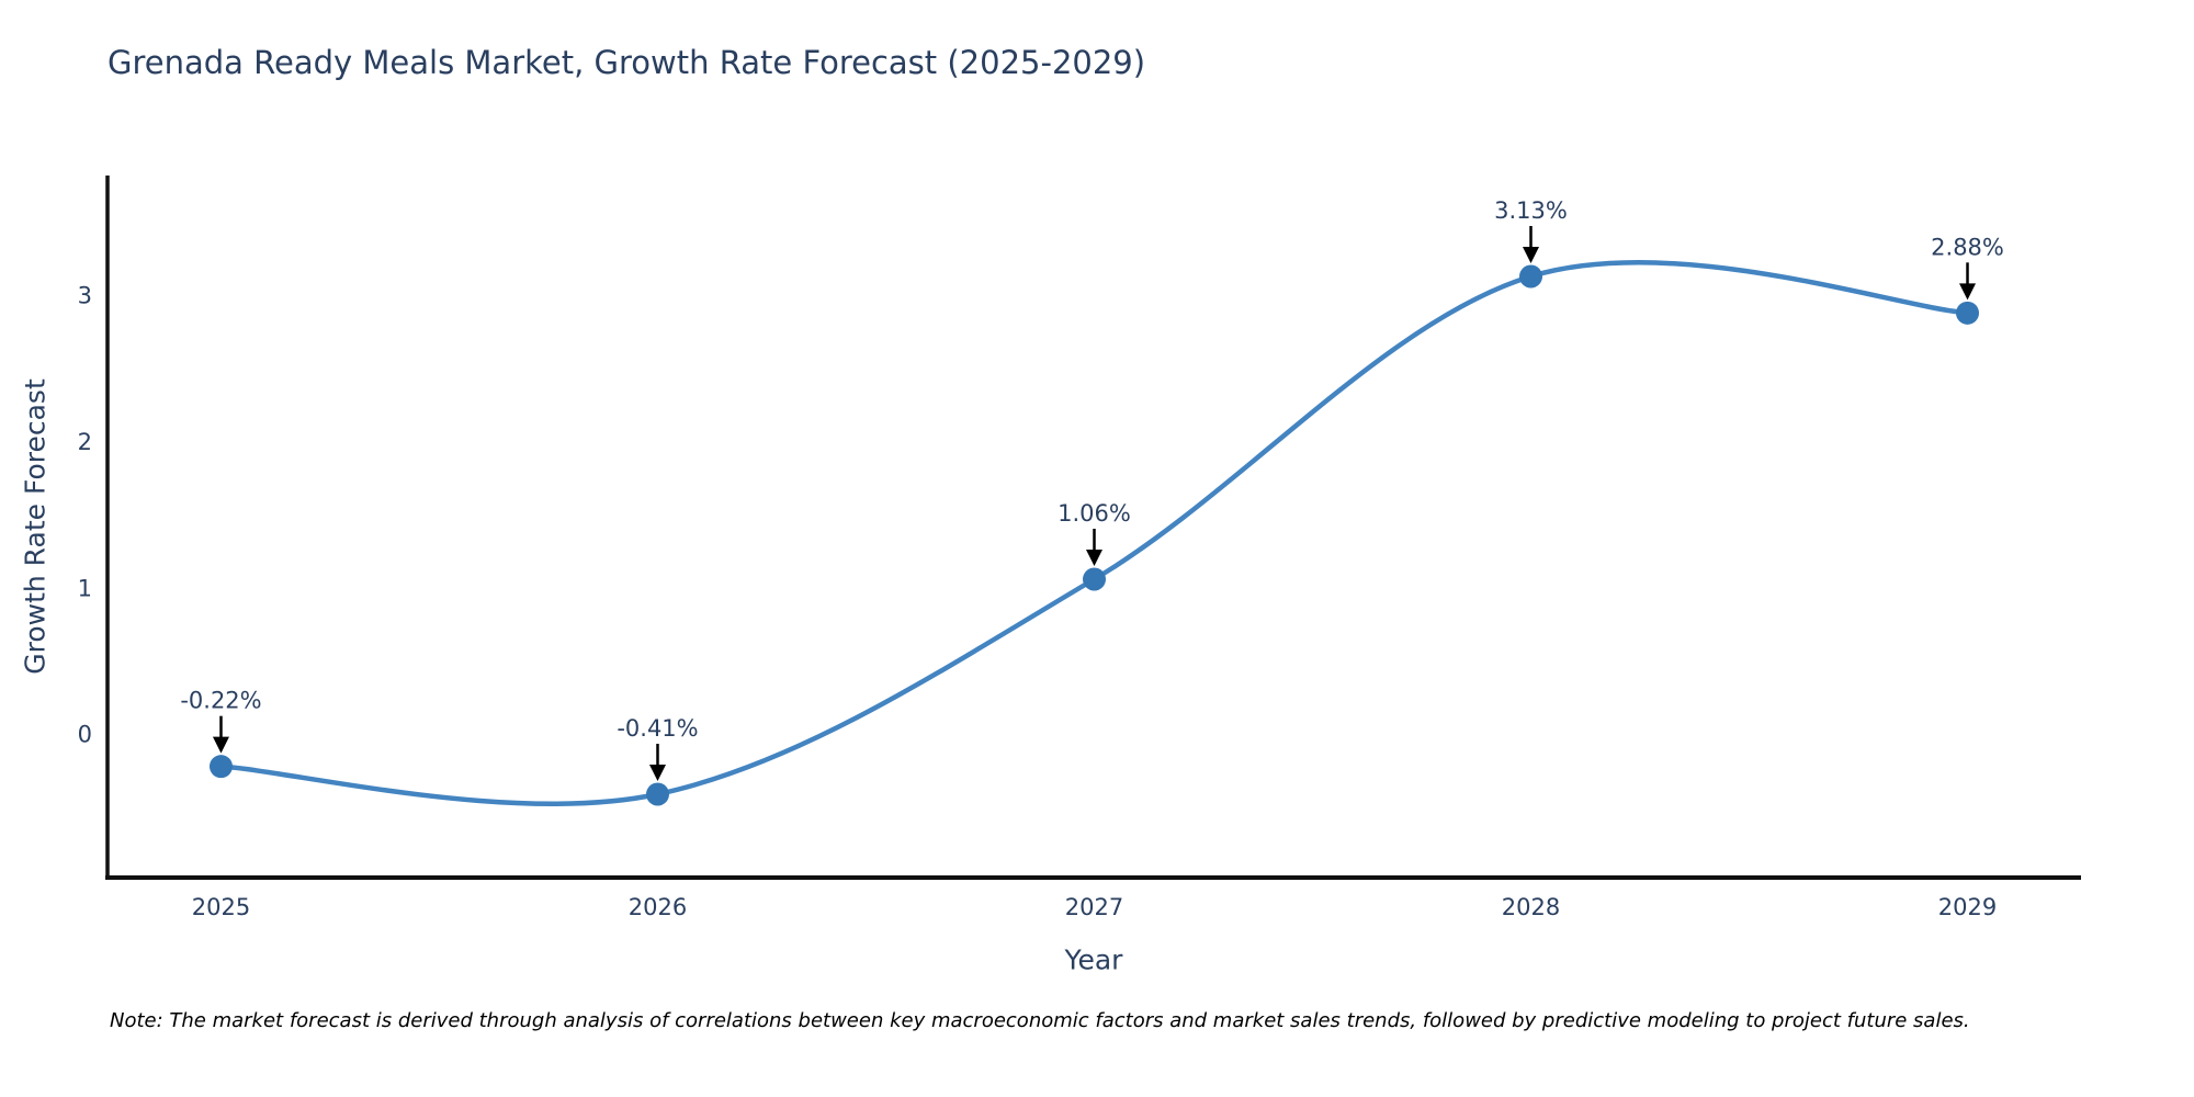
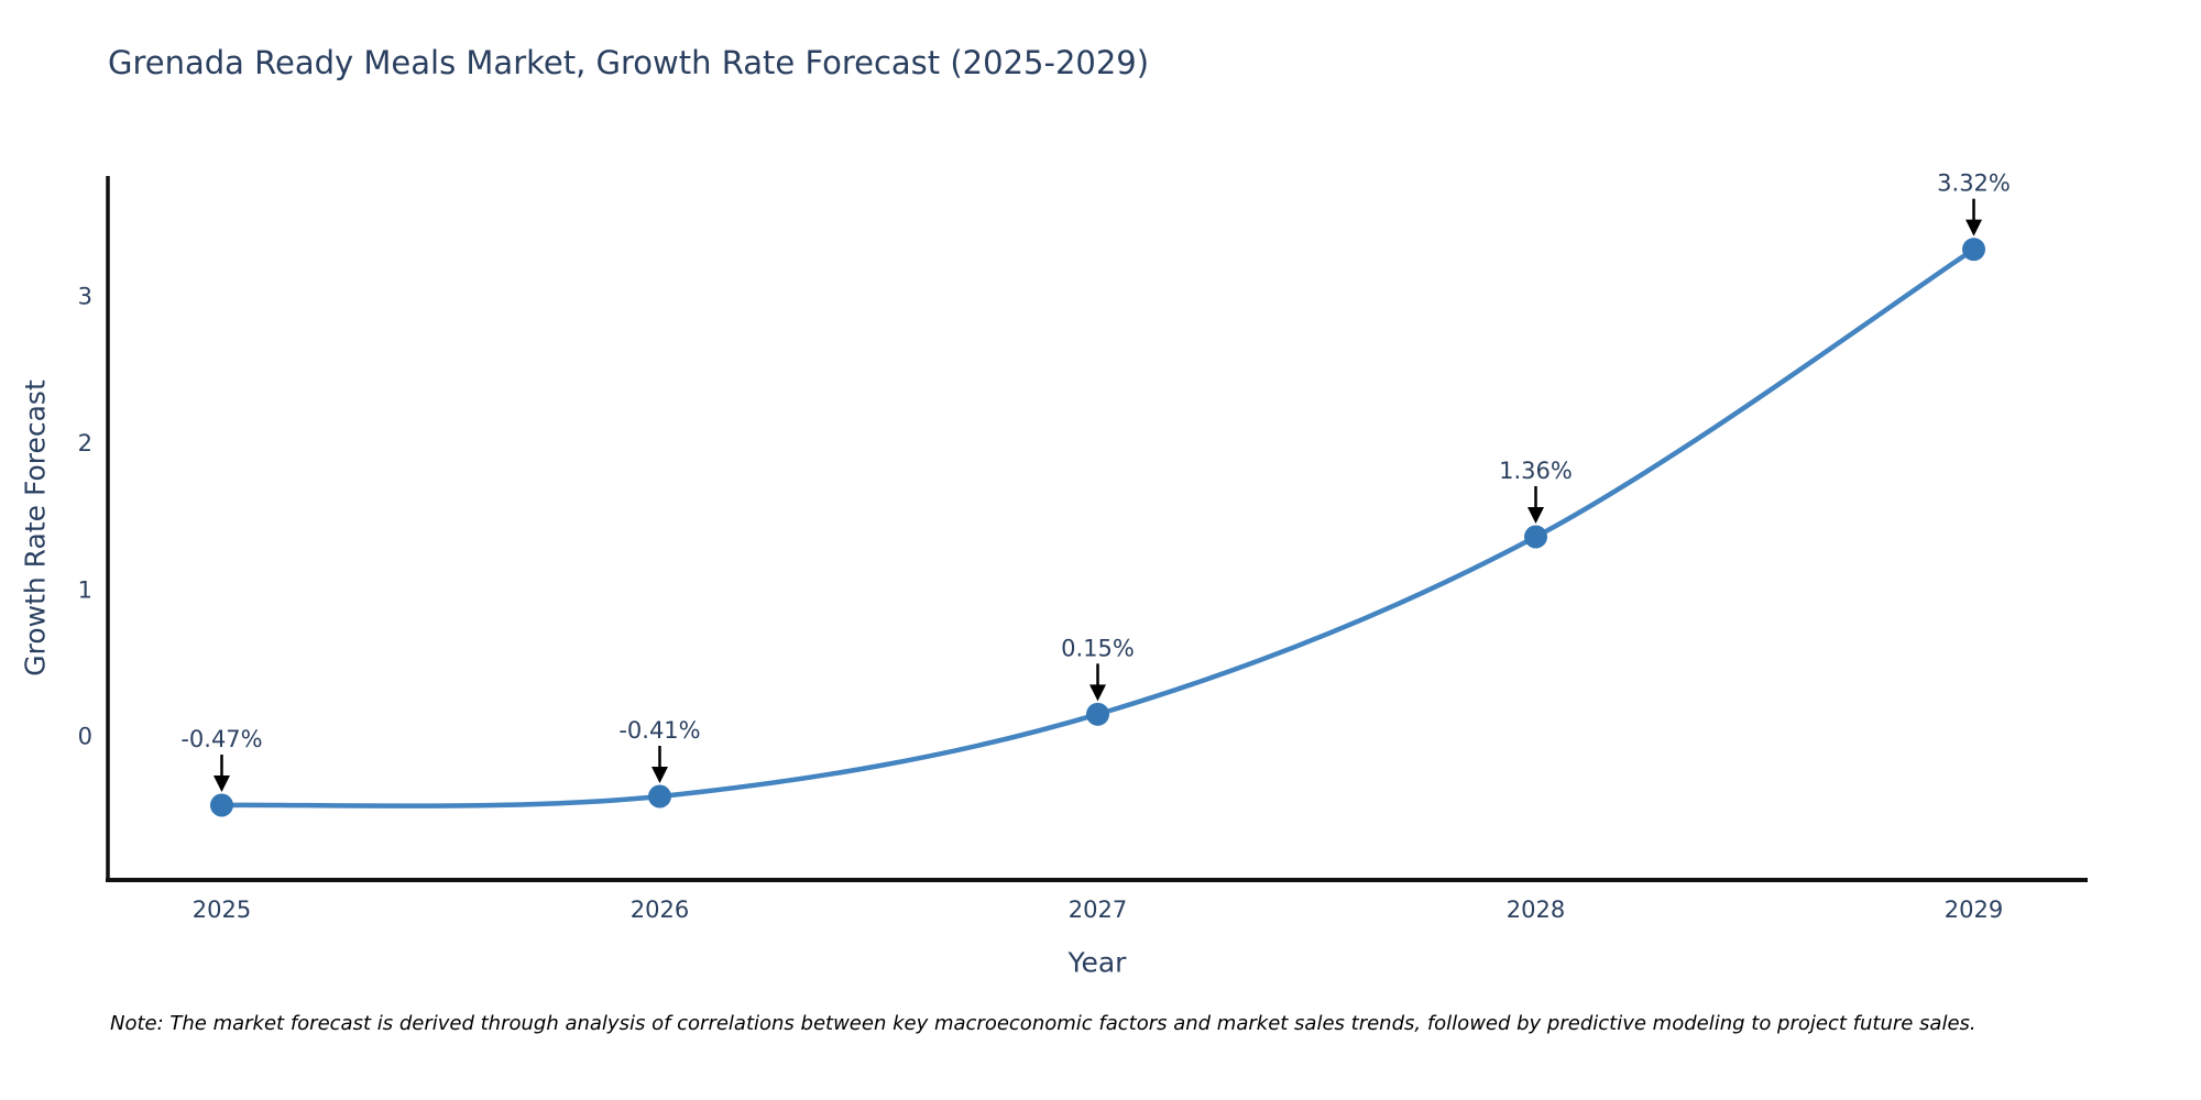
2025: -0.22% -> -0.47%
2027: 1.06% -> 0.15%
2028: 3.13% -> 1.36%
2029: 2.88% -> 3.32%
